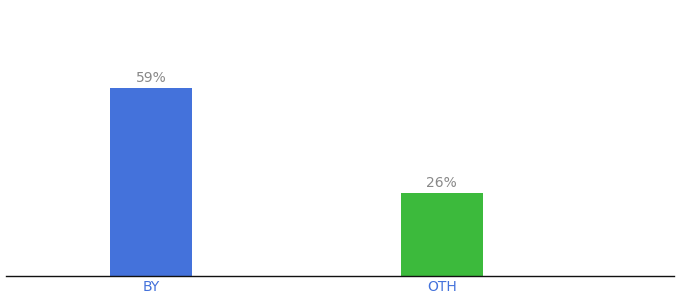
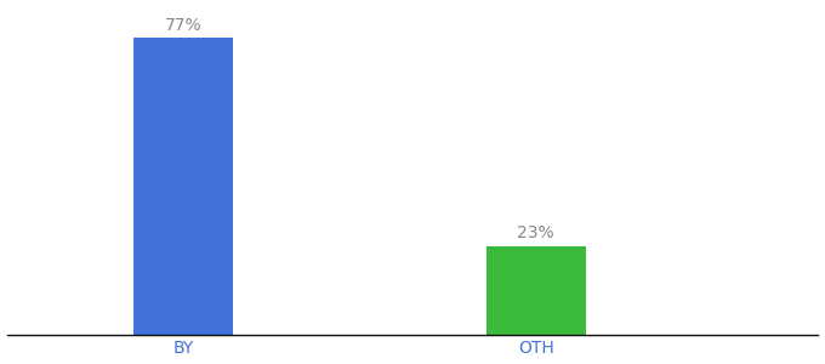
BY: 59% -> 77%
OTH: 26% -> 23%
